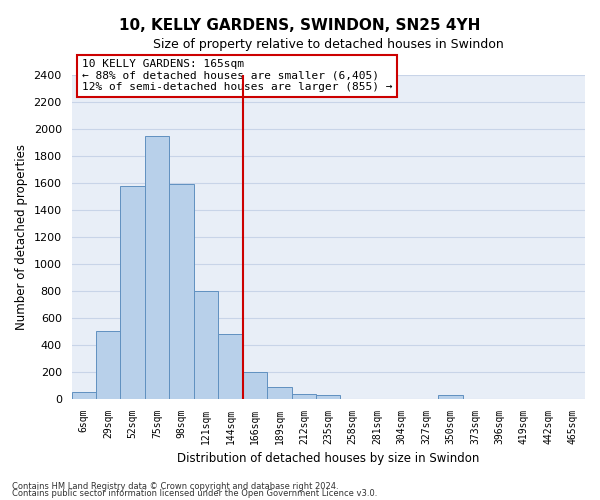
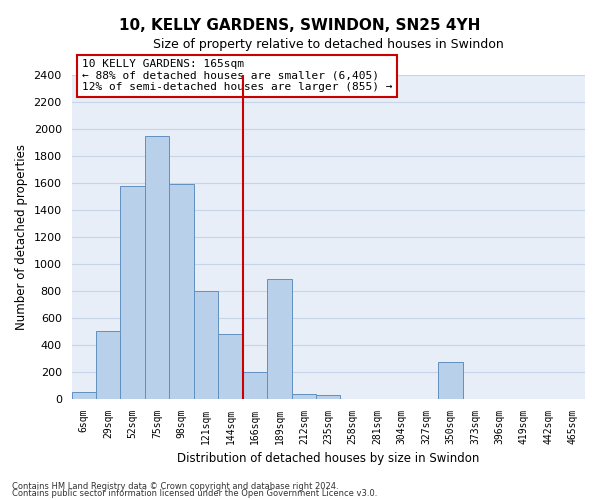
189sqm: 90 -> 890
350sqm: 20 -> 270
